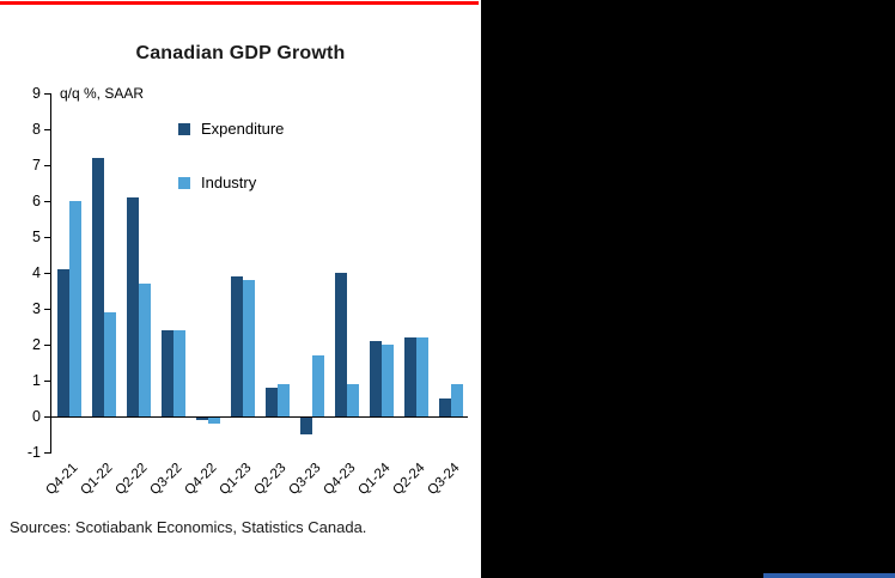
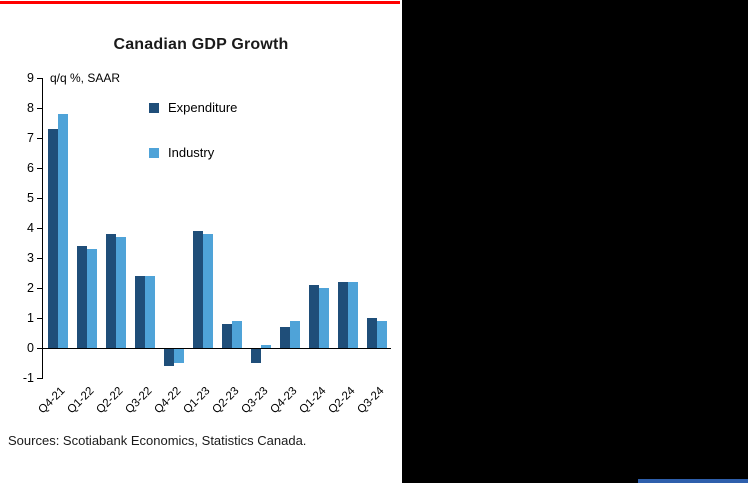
Expenditure/Q4-21: 4.1 -> 7.3
Industry/Q4-21: 6.0 -> 7.8
Expenditure/Q1-22: 7.2 -> 3.4
Industry/Q1-22: 2.9 -> 3.3
Expenditure/Q2-22: 6.1 -> 3.8
Expenditure/Q4-22: -0.1 -> -0.6
Industry/Q4-22: -0.2 -> -0.5
Industry/Q3-23: 1.7 -> 0.1
Expenditure/Q4-23: 4.0 -> 0.7
Expenditure/Q3-24: 0.5 -> 1.0
